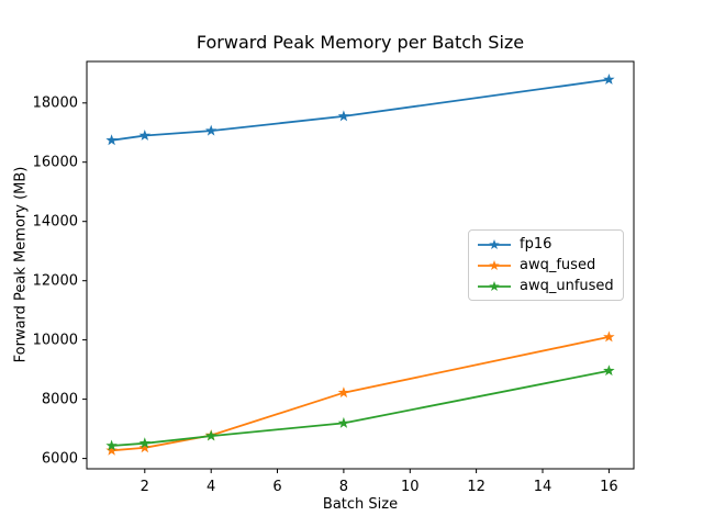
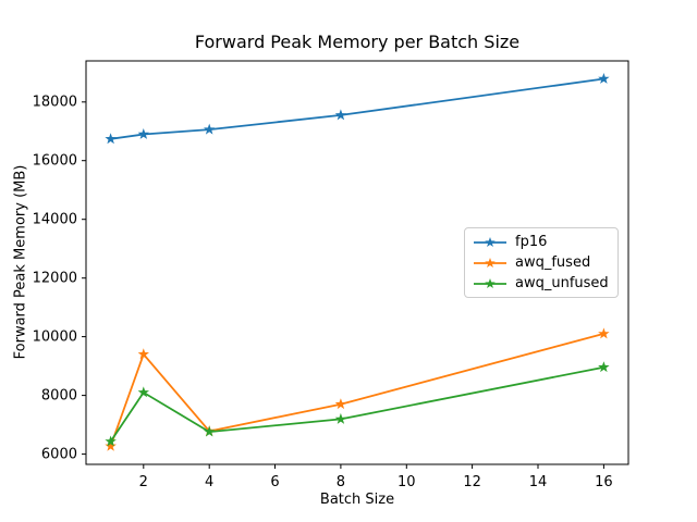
awq_fused/2: 6400 -> 9400
awq_unfused/2: 6500 -> 8100
awq_fused/8: 8200 -> 7700
